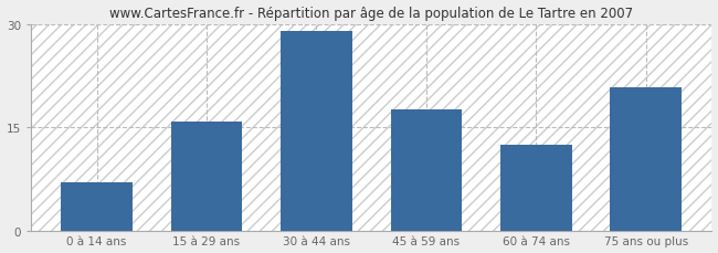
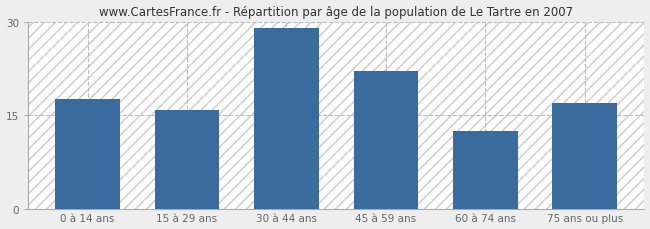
0 à 14 ans: 7.0 -> 17.5
45 à 59 ans: 17.6 -> 22.0
75 ans ou plus: 20.8 -> 17.0
